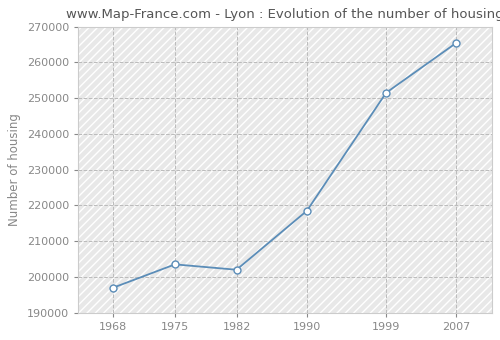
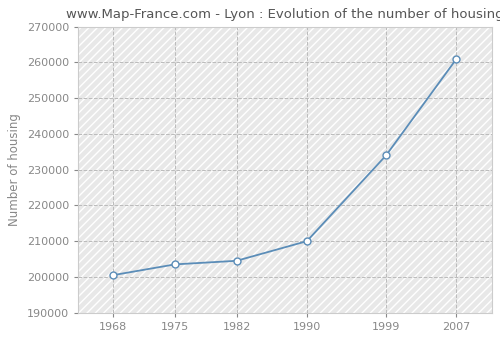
1968: 197000 -> 200500
1982: 202000 -> 204500
1990: 218500 -> 210000
1999: 251500 -> 234000
2007: 265500 -> 261000
